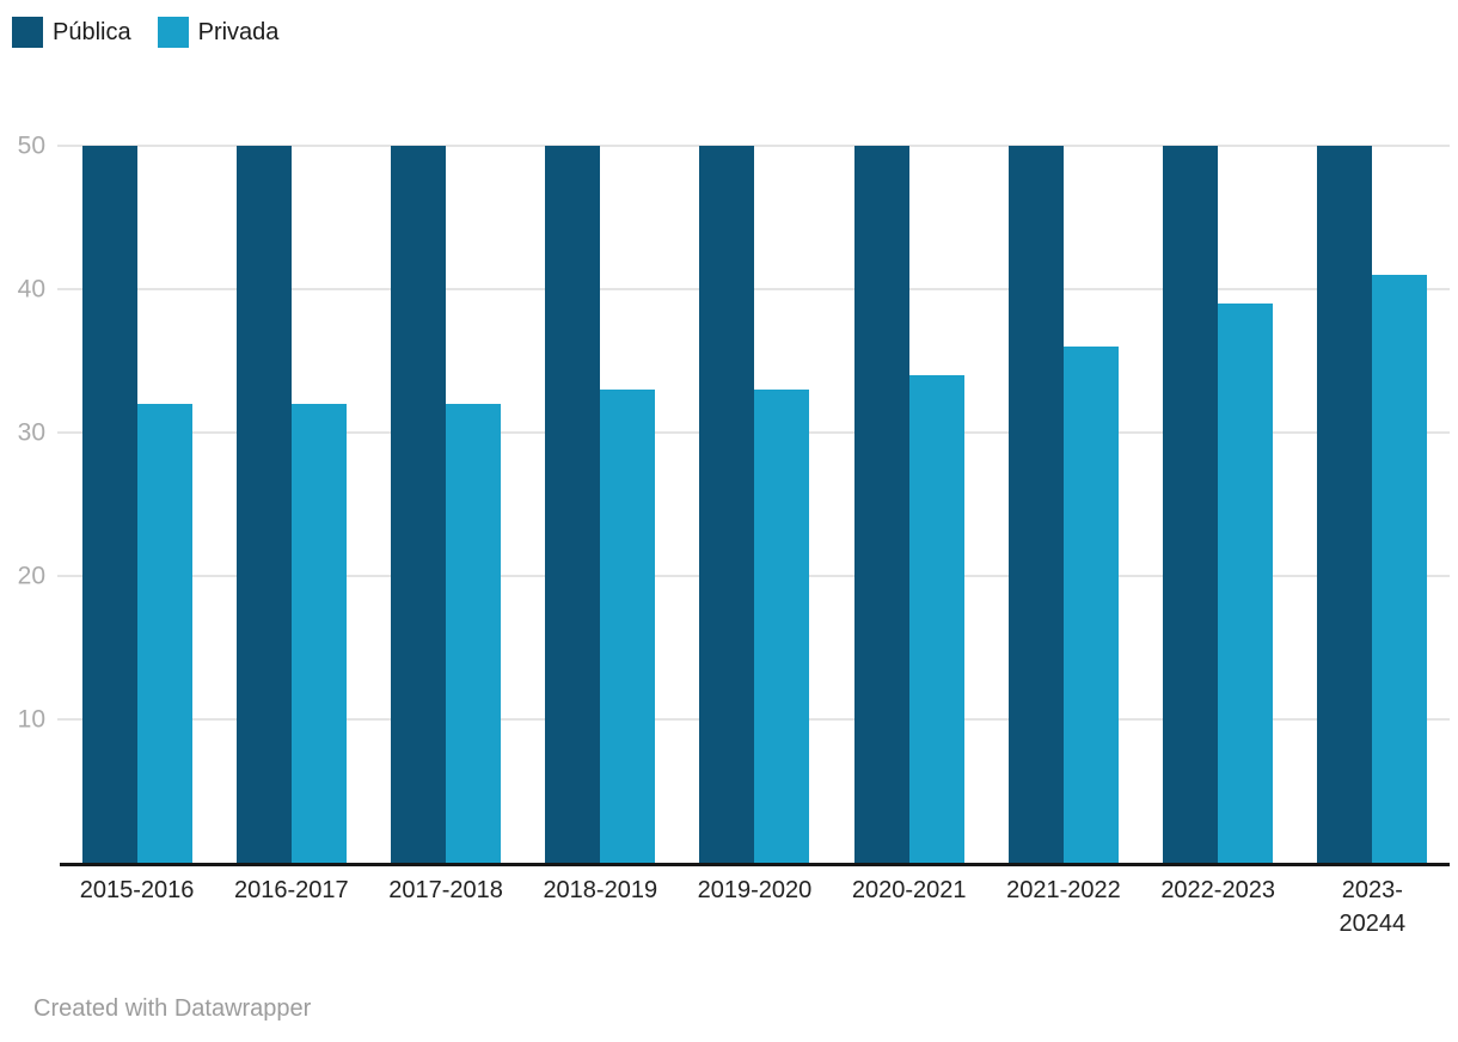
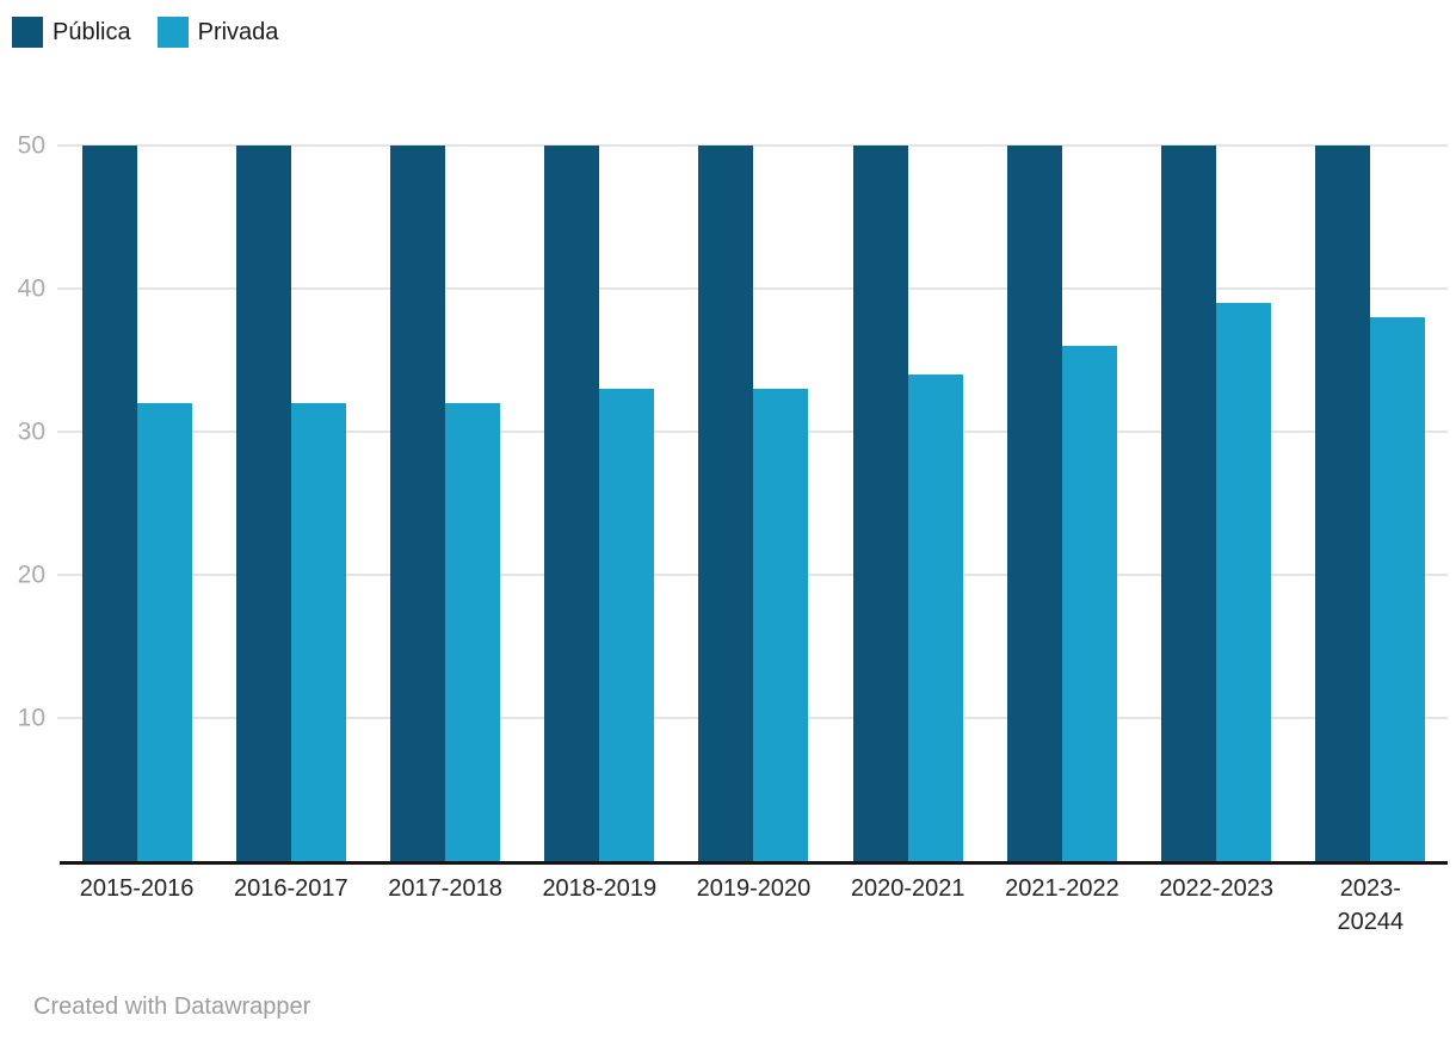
Privada/2023- 20244: 41 -> 38
